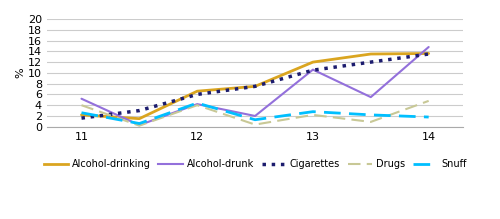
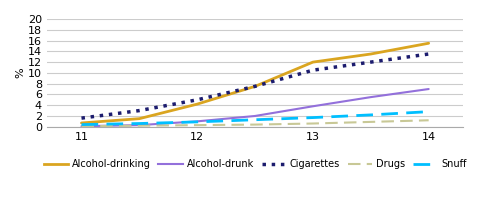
Alcohol-drinking/11: 2.2 -> 0.7
Alcohol-drunk/11: 5.2 -> 0.1
Drugs/11: 4.0 -> 0.1
Snuff/11: 2.6 -> 0.4
Alcohol-drinking/12: 6.6 -> 4.2
Alcohol-drunk/12: 4.2 -> 1.0
Cigarettes/12: 6.0 -> 5.0
Drugs/12: 4.0 -> 0.3
Snuff/12: 4.4 -> 0.9
Alcohol-drunk/13: 10.6 -> 3.8
Drugs/13: 2.2 -> 0.6
Snuff/13: 2.8 -> 1.7
Alcohol-drinking/14: 13.6 -> 15.5
Alcohol-drunk/14: 14.8 -> 7.0
Drugs/14: 4.8 -> 1.2
Snuff/14: 1.8 -> 2.8
